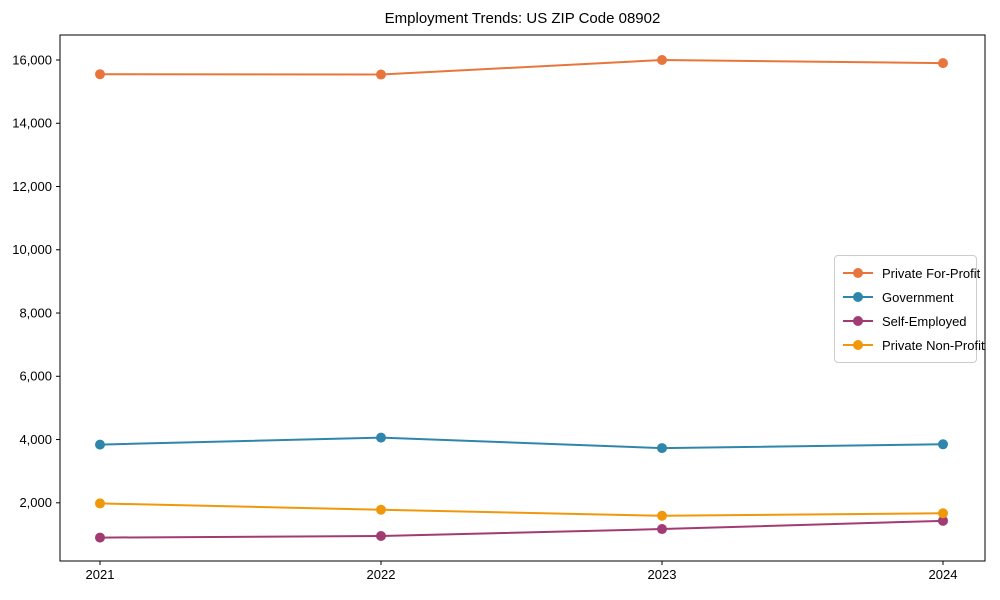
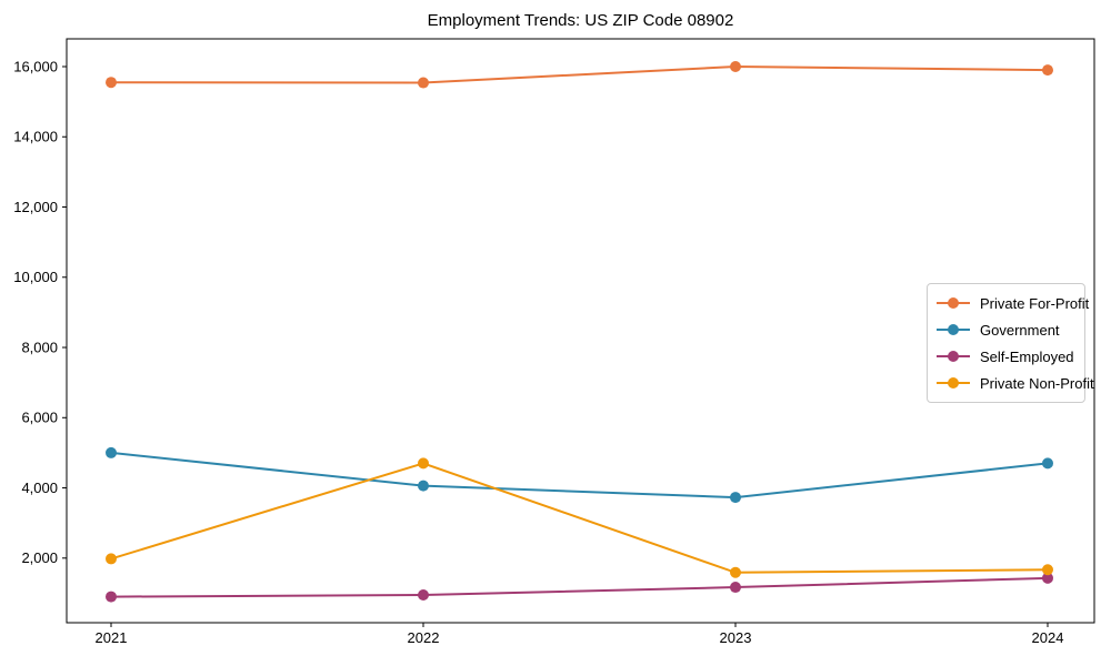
Government/2021: 3800 -> 5000
Private Non-Profit/2022: 1800 -> 4700
Government/2024: 3800 -> 4700
